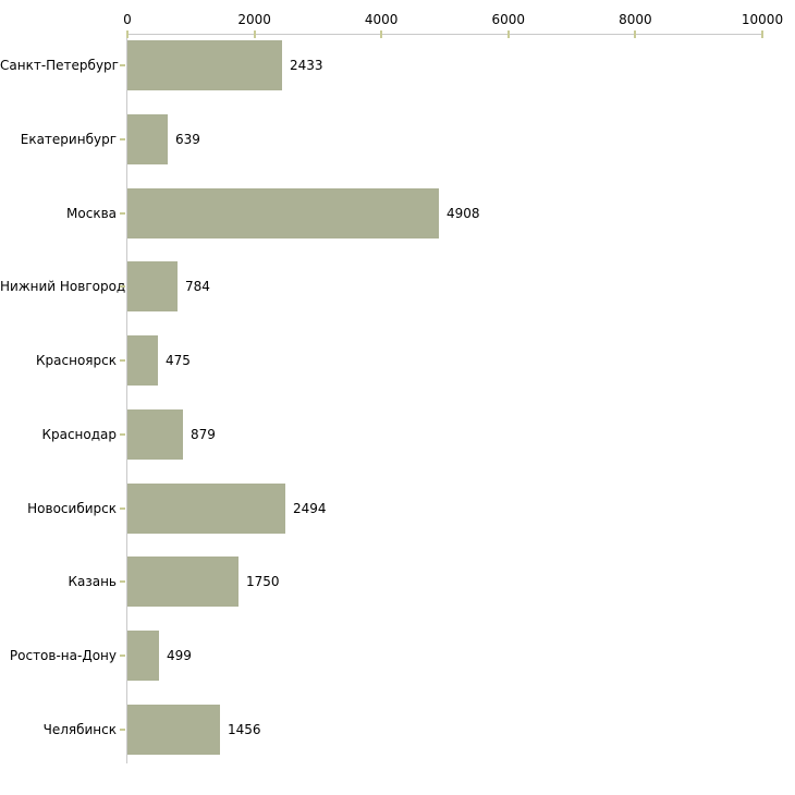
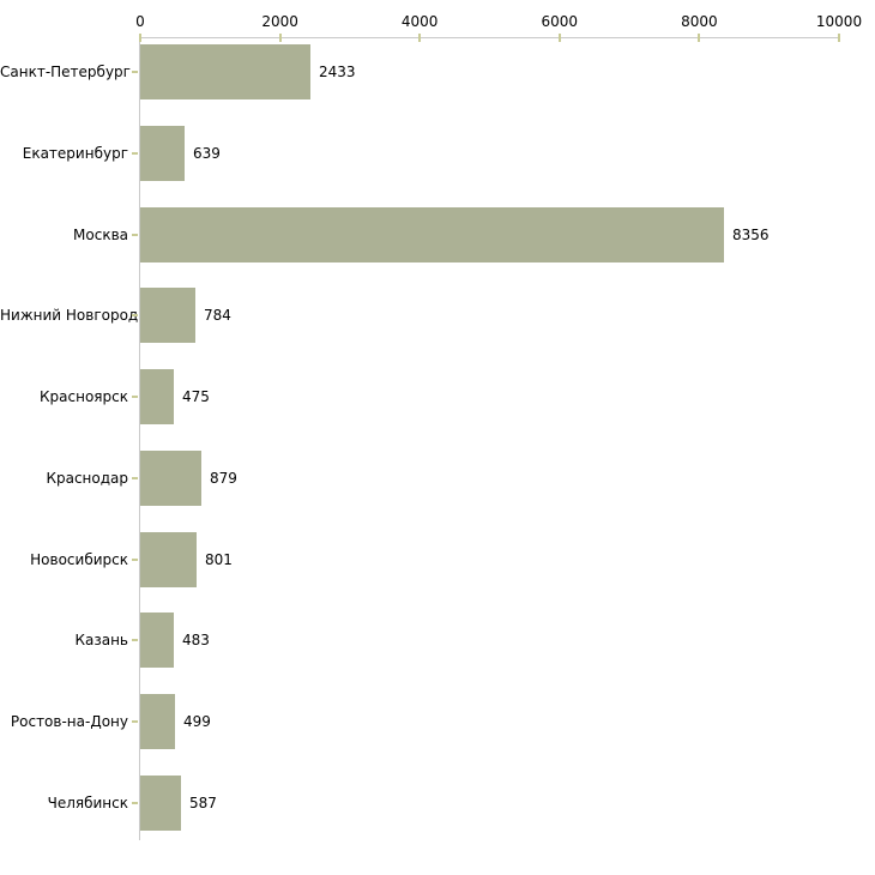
Москва: 4908 -> 8356
Новосибирск: 2494 -> 801
Казань: 1750 -> 483
Челябинск: 1456 -> 587
